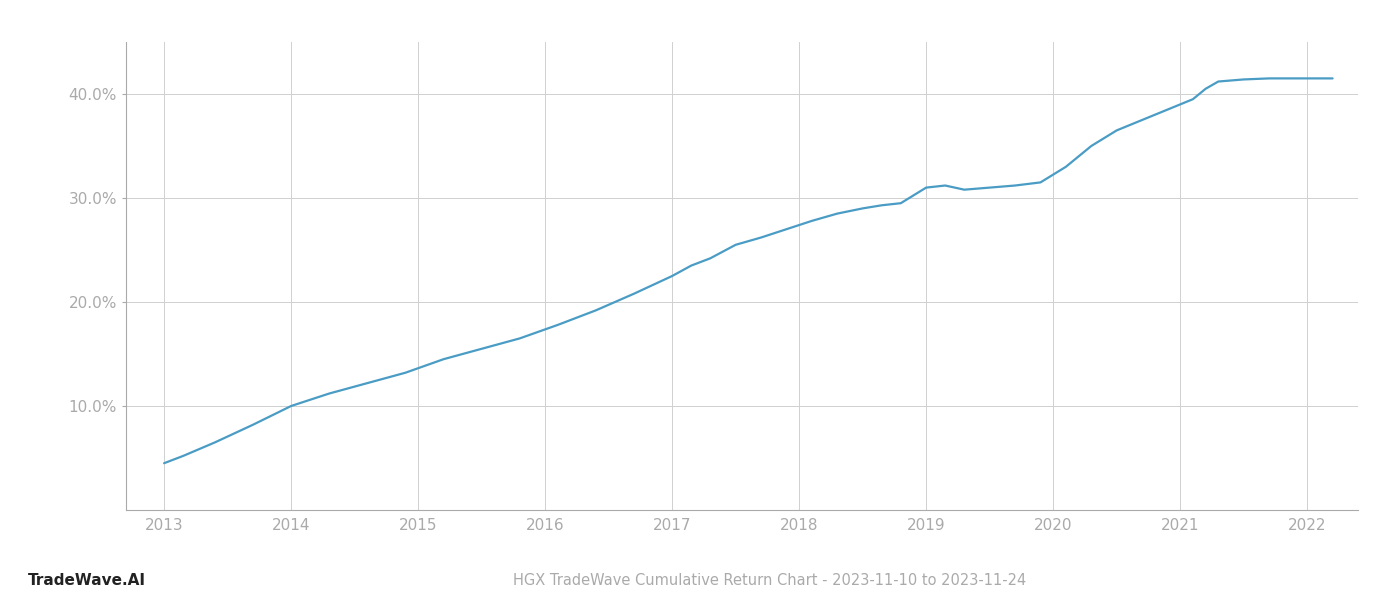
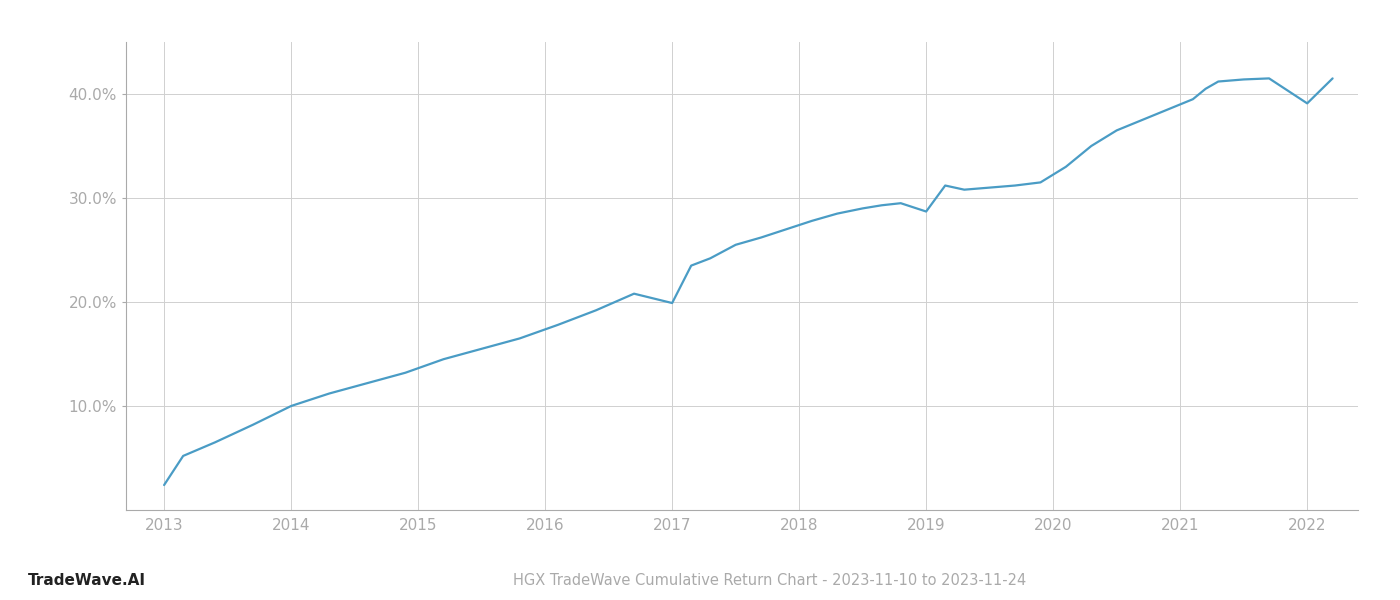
2013: 4.5% -> 2.4%
2017: 22.5% -> 19.9%
2019: 31.0% -> 28.7%
2022: 41.5% -> 39.1%
